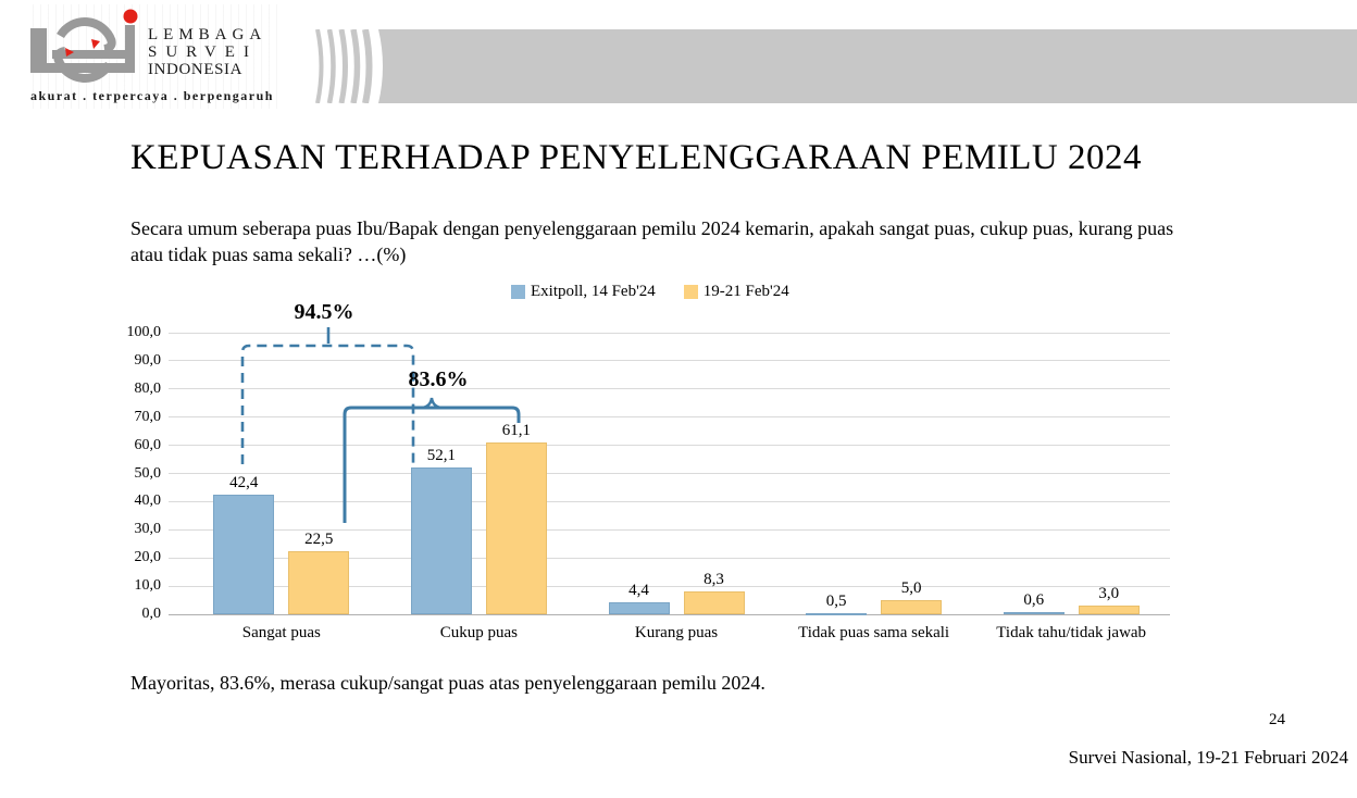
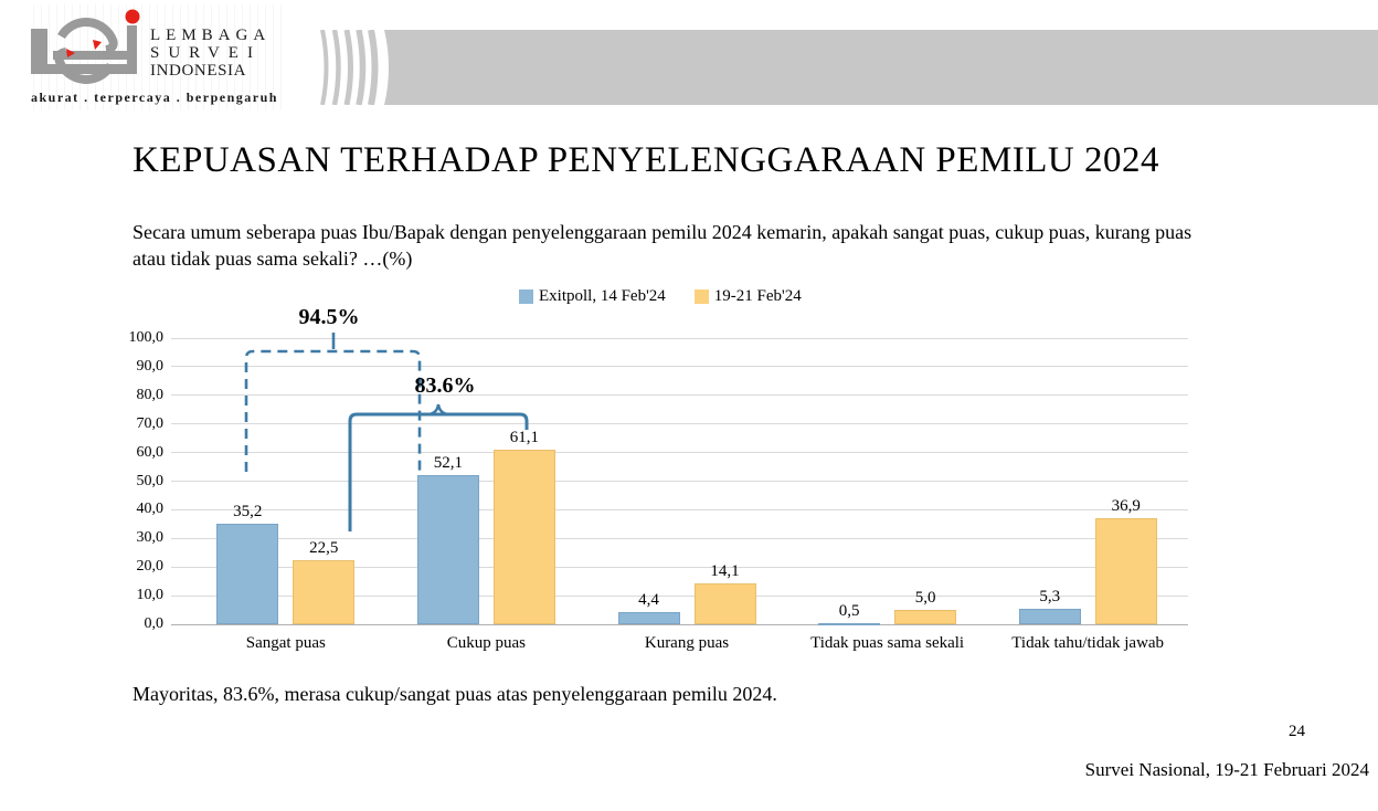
Exitpoll, 14 Feb'24/Sangat puas: 42,4 -> 35,2
19-21 Feb'24/Kurang puas: 8,3 -> 14,1
Exitpoll, 14 Feb'24/Tidak tahu/tidak jawab: 0,6 -> 5,3
19-21 Feb'24/Tidak tahu/tidak jawab: 3,0 -> 36,9
